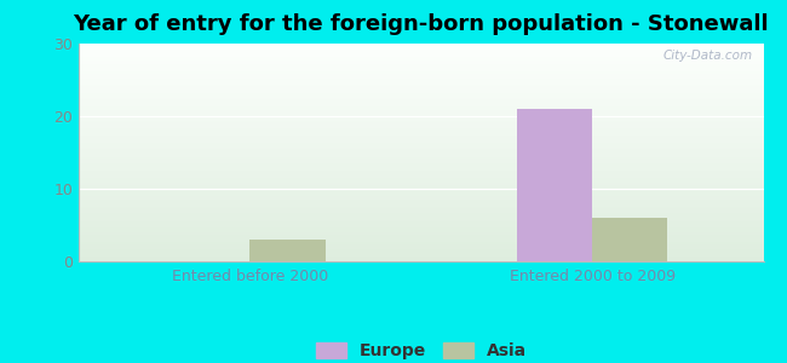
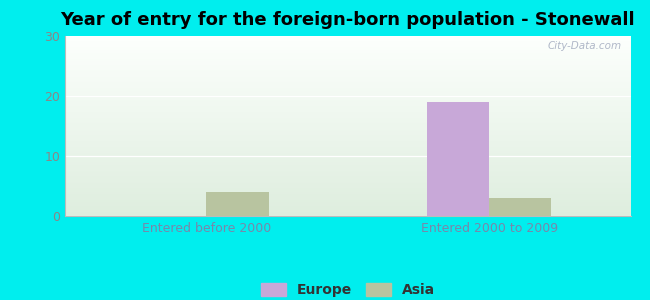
Asia/Entered before 2000: 3 -> 4
Europe/Entered 2000 to 2009: 21 -> 19
Asia/Entered 2000 to 2009: 6 -> 3
